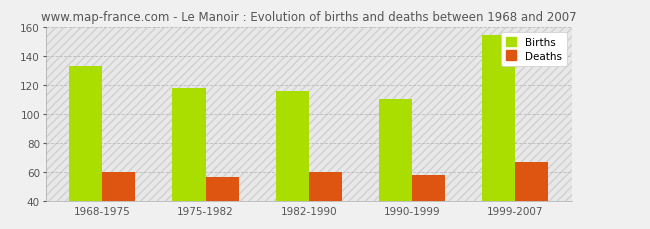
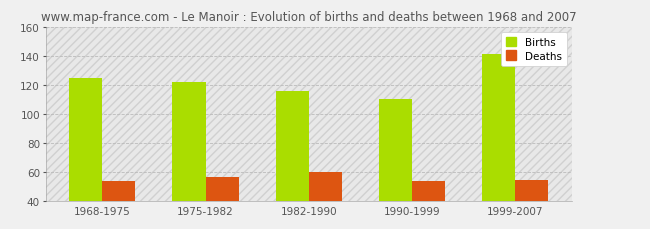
Births/1968-1975: 133 -> 125
Deaths/1968-1975: 60 -> 54
Births/1975-1982: 118 -> 122
Deaths/1990-1999: 58 -> 54
Births/1999-2007: 154 -> 141
Deaths/1999-2007: 67 -> 55
